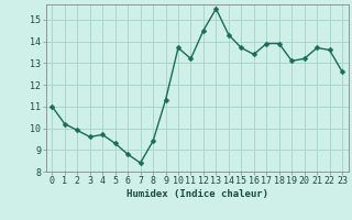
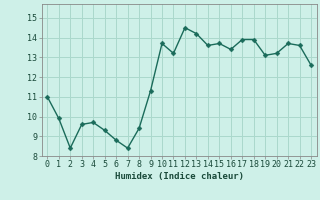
1: 10.2 -> 9.9
2: 9.9 -> 8.4
13: 15.5 -> 14.2
14: 14.3 -> 13.6
